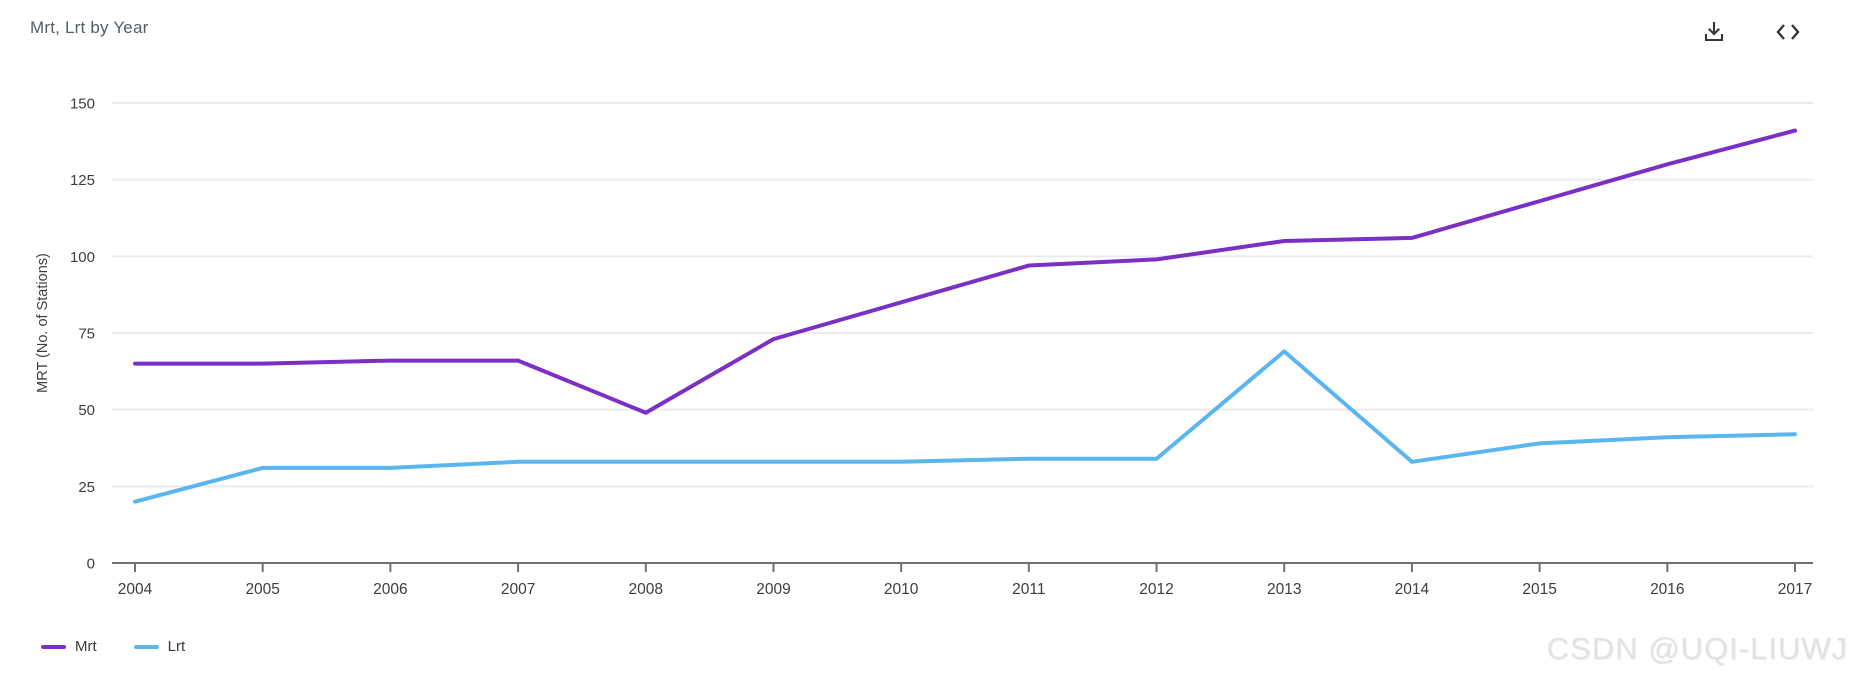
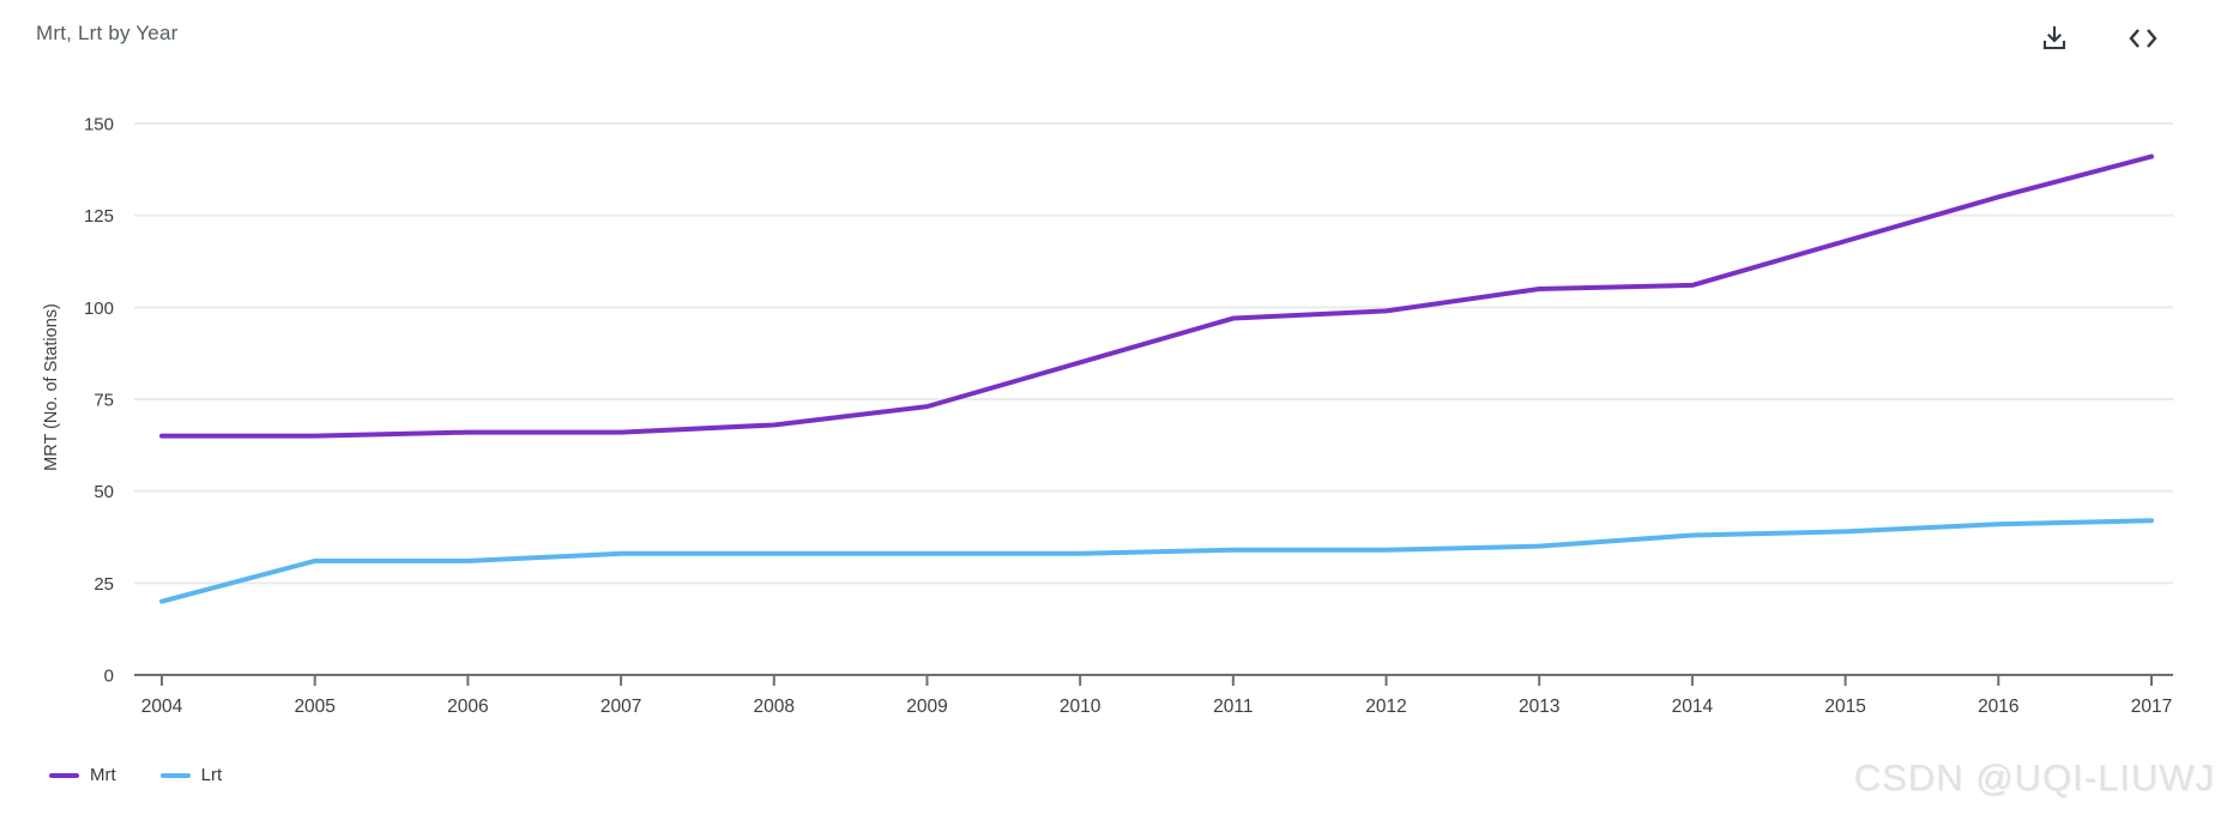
Mrt/2008: 49 -> 68
Lrt/2013: 69 -> 35
Lrt/2014: 33 -> 38
